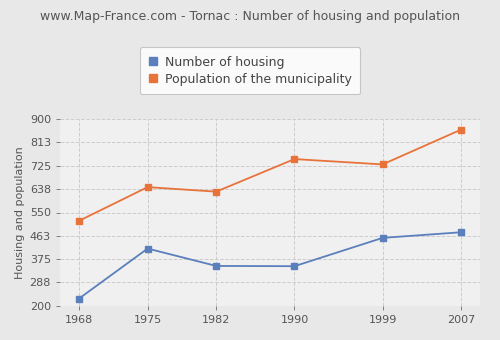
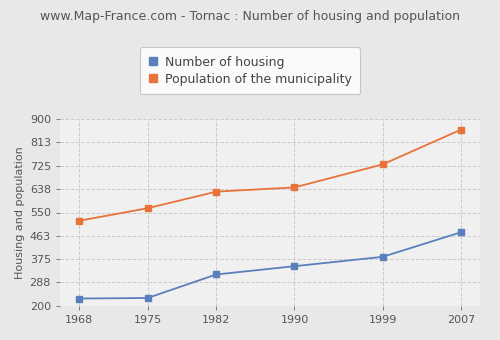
Number of housing/1975: 415 -> 230
Population of the municipality/1975: 645 -> 566
Number of housing/1982: 350 -> 318
Population of the municipality/1990: 750 -> 644
Number of housing/1999: 455 -> 384
